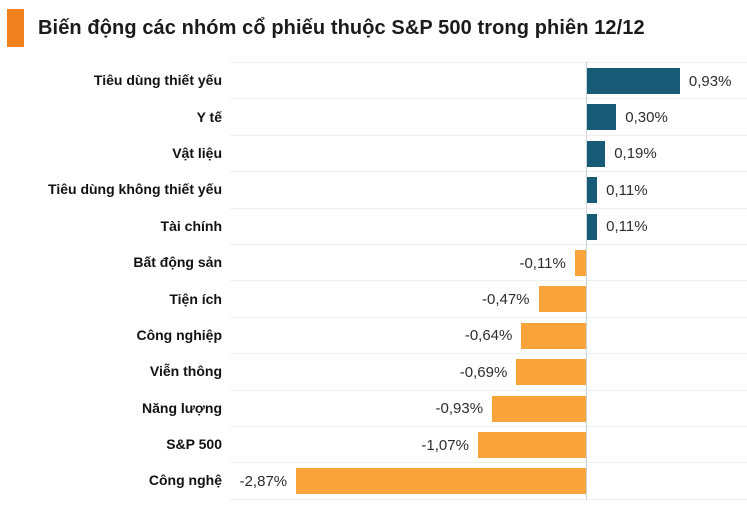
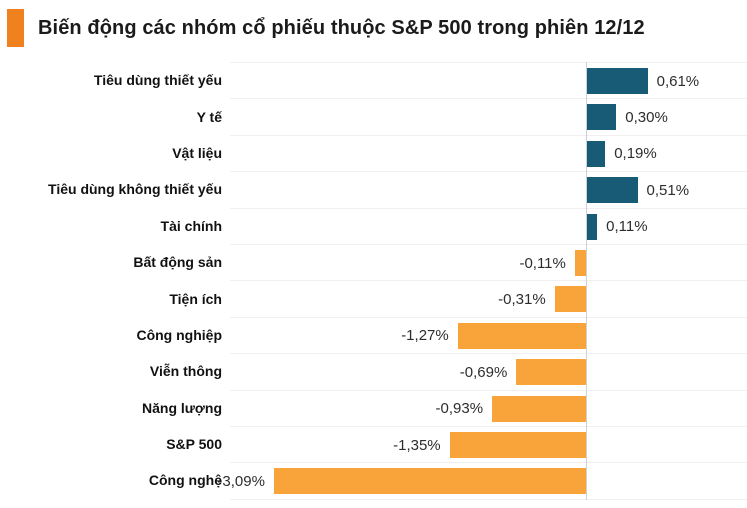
Tiêu dùng thiết yếu: 0,93% -> 0,61%
Tiêu dùng không thiết yếu: 0,11% -> 0,51%
Tiện ích: -0,47% -> -0,31%
Công nghiệp: -0,64% -> -1,27%
S&P 500: -1,07% -> -1,35%
Công nghệ: -2,87% -> -3,09%
